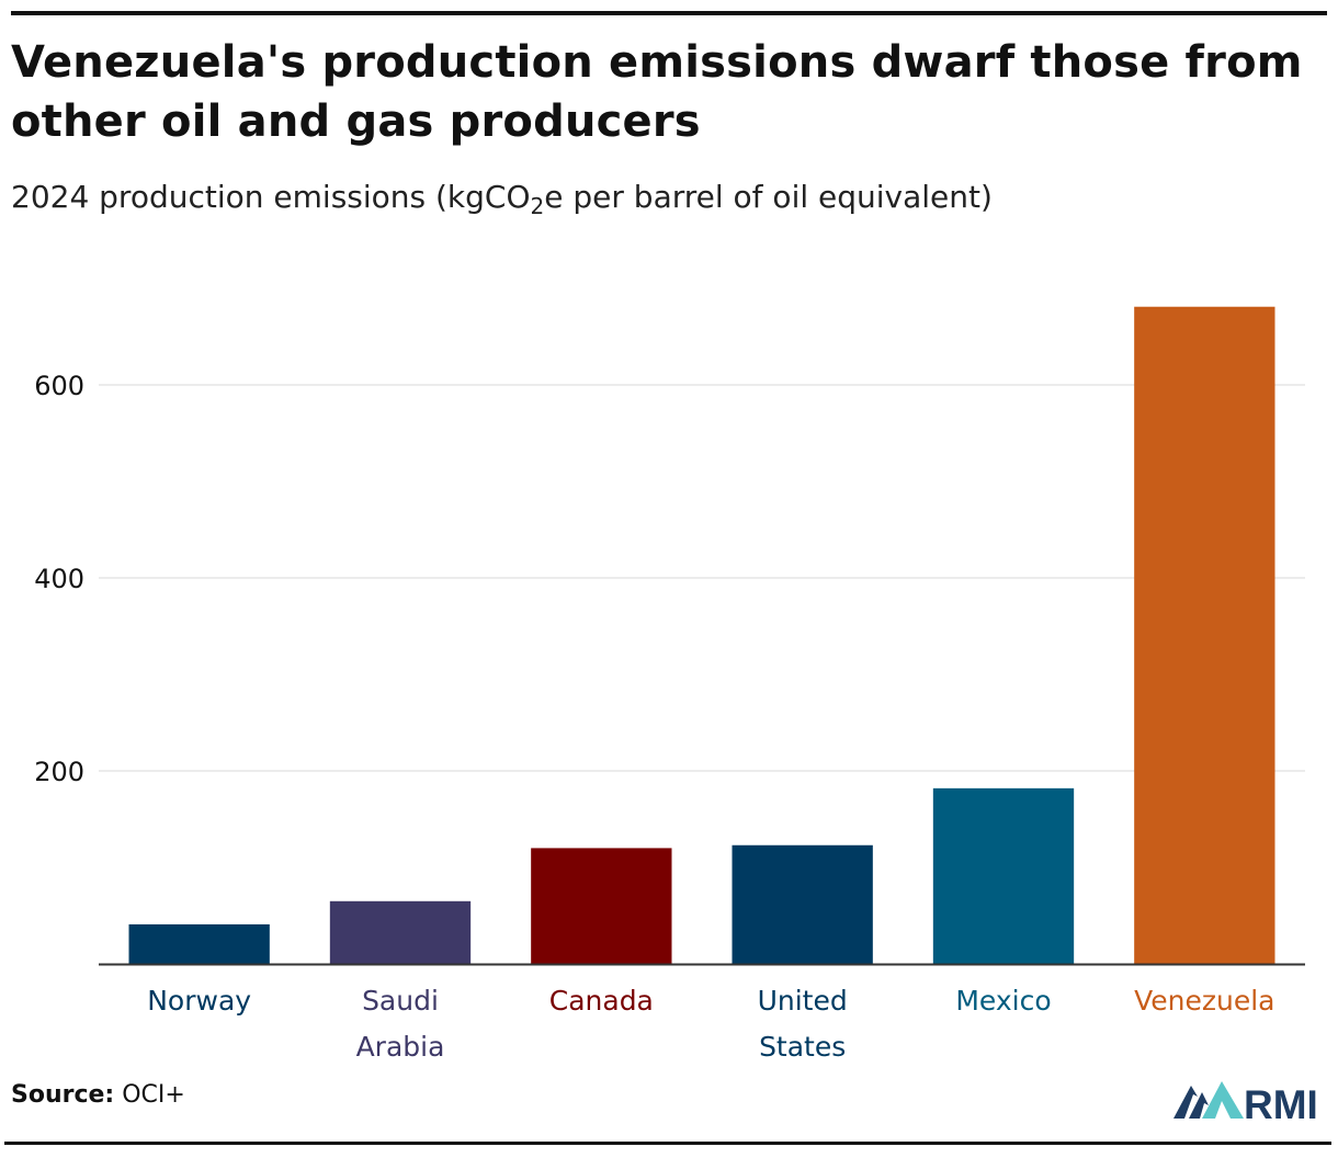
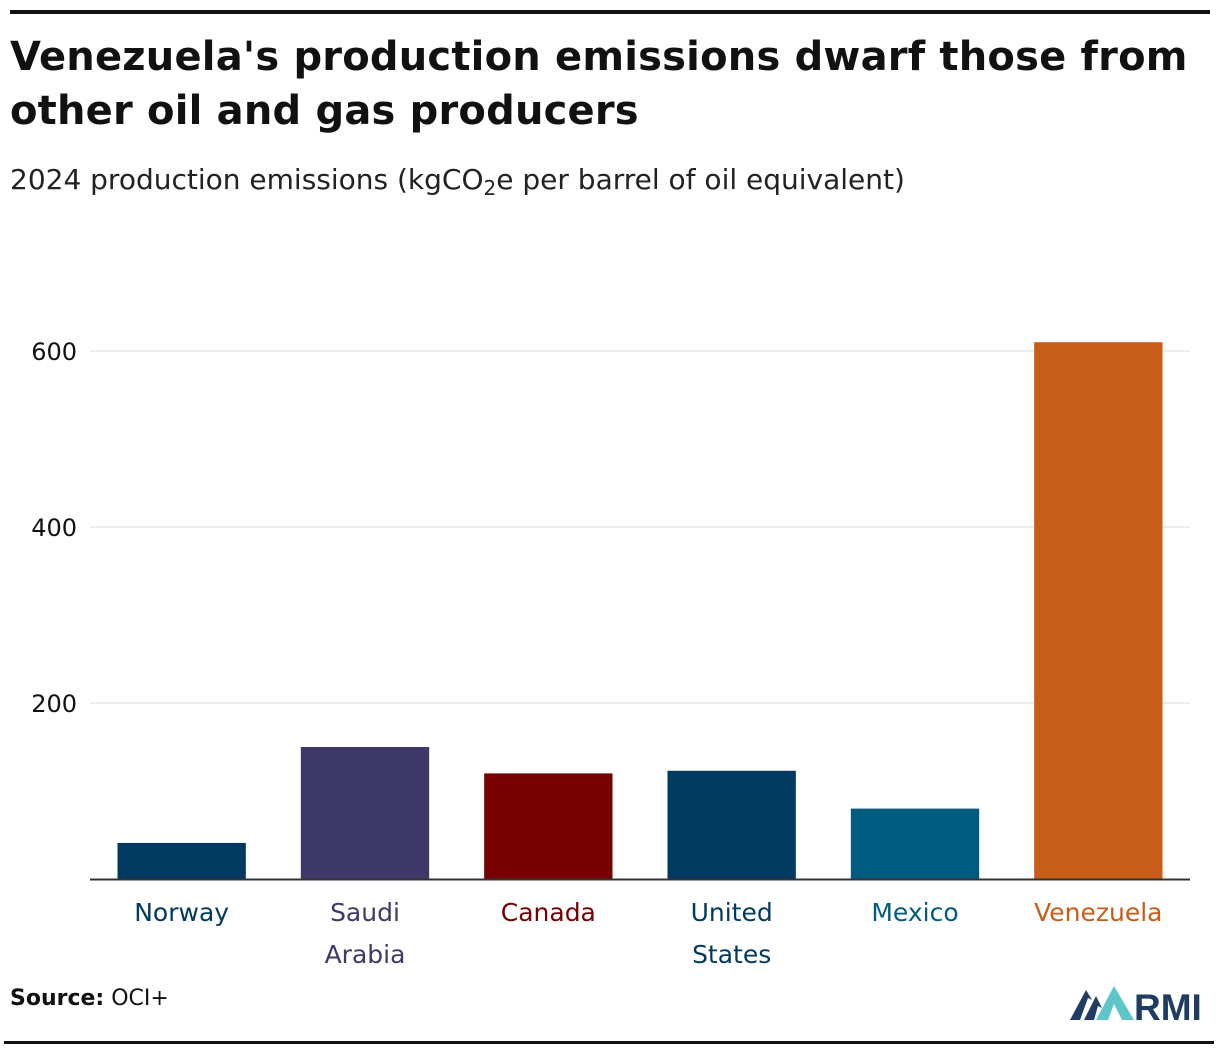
Saudi Arabia: 60 -> 150
Mexico: 180 -> 80
Venezuela: 680 -> 610
